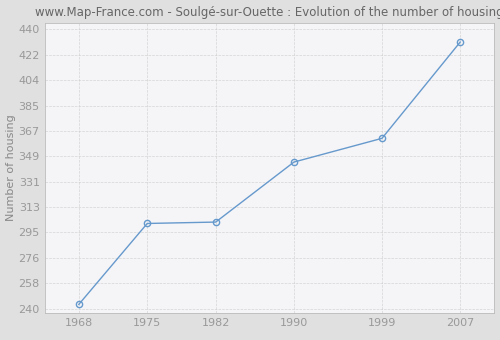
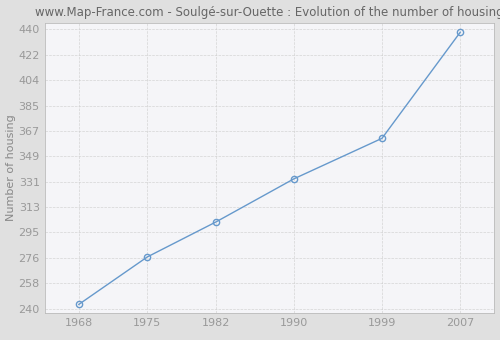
1975: 301 -> 277
1990: 345 -> 333
2007: 431 -> 438
